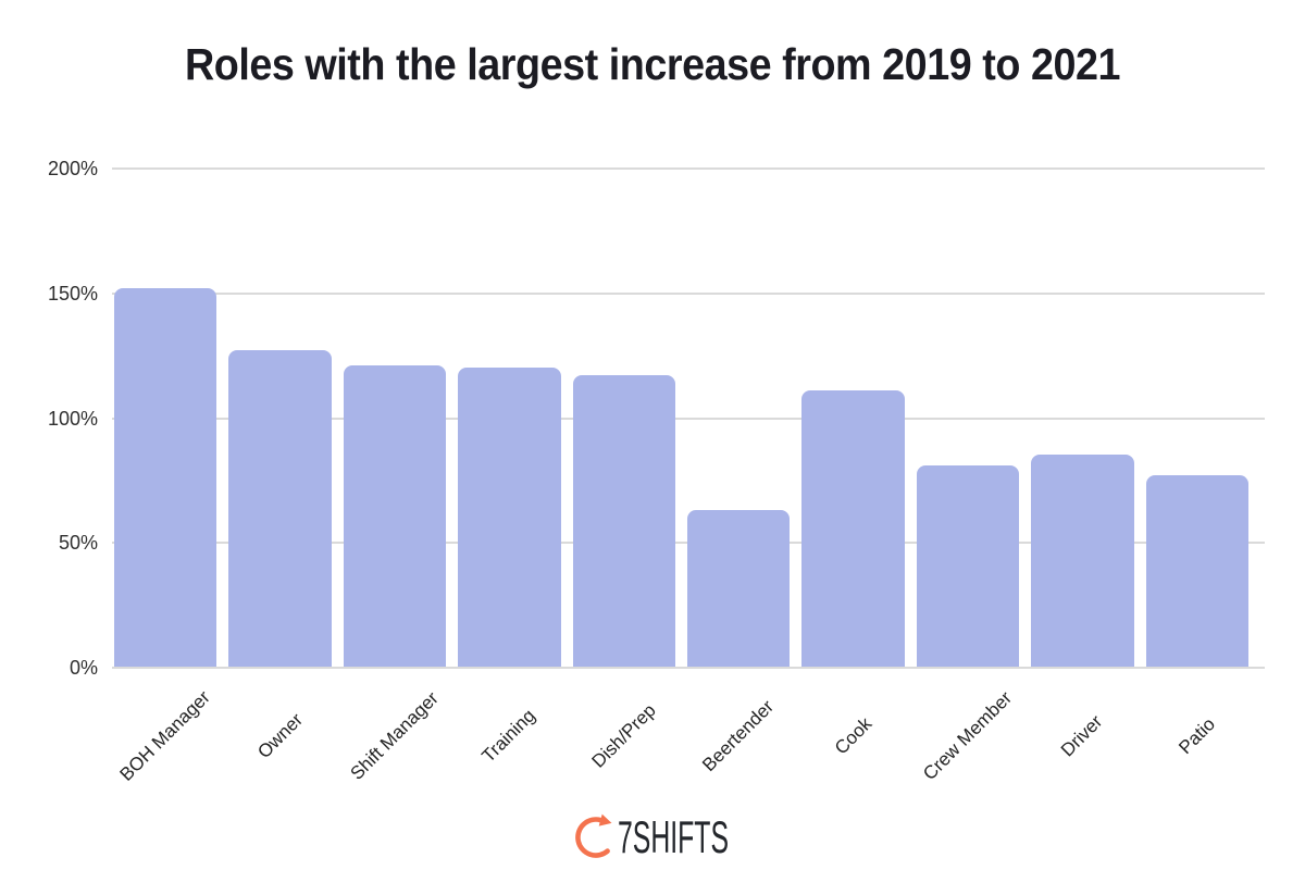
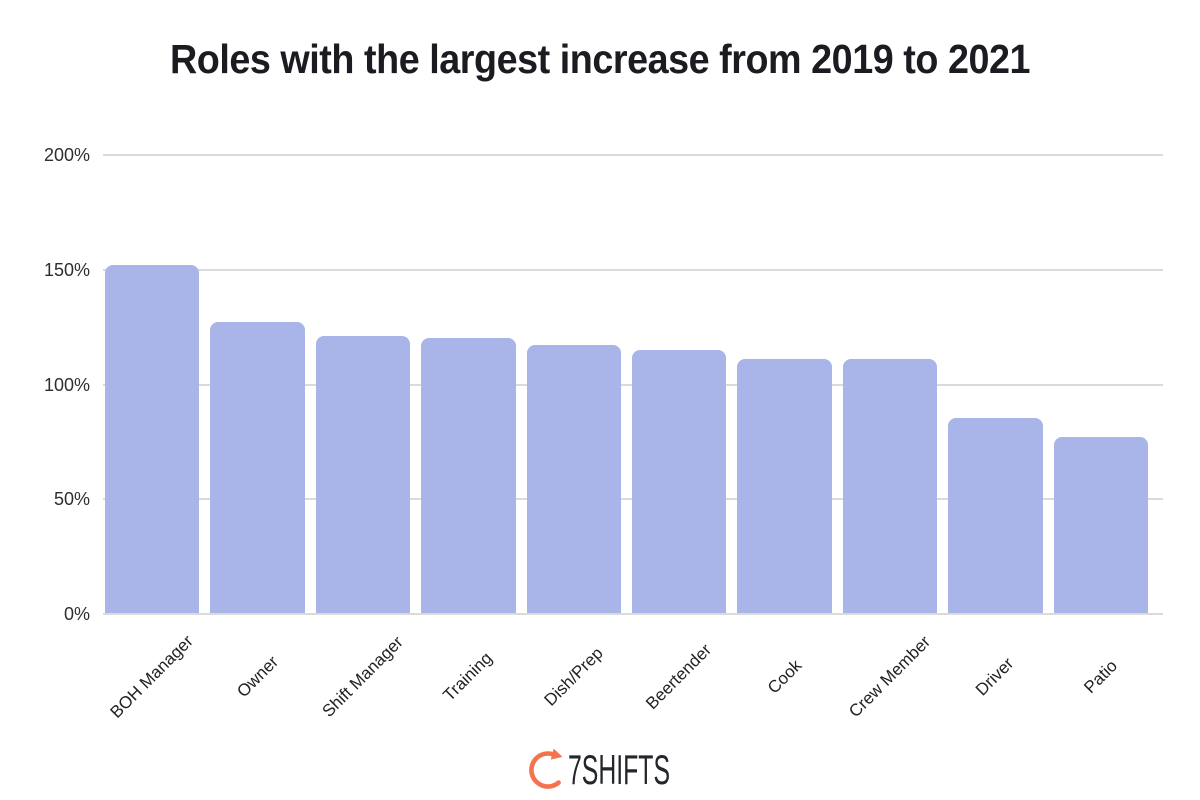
Beertender: 63% -> 115%
Crew Member: 81% -> 111%
